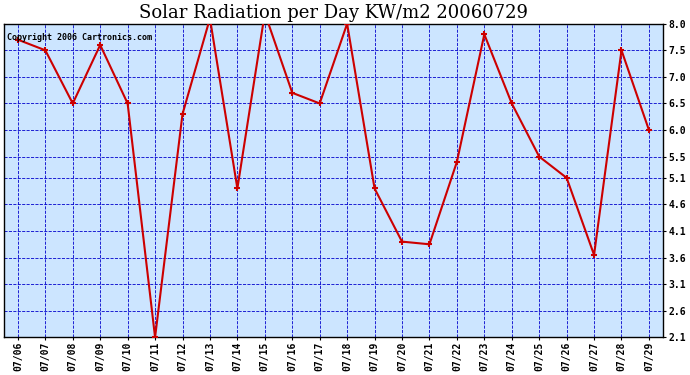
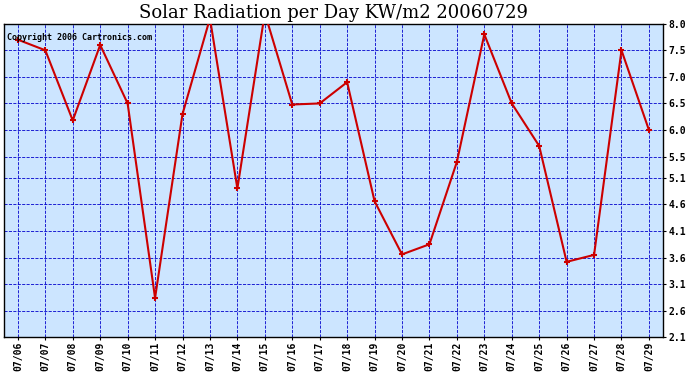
07/08: 6.50 -> 6.18
07/11: 2.10 -> 2.84
07/16: 6.70 -> 6.48
07/18: 8.00 -> 6.90
07/19: 4.90 -> 4.66
07/20: 3.90 -> 3.66
07/25: 5.50 -> 5.70
07/26: 5.10 -> 3.52
